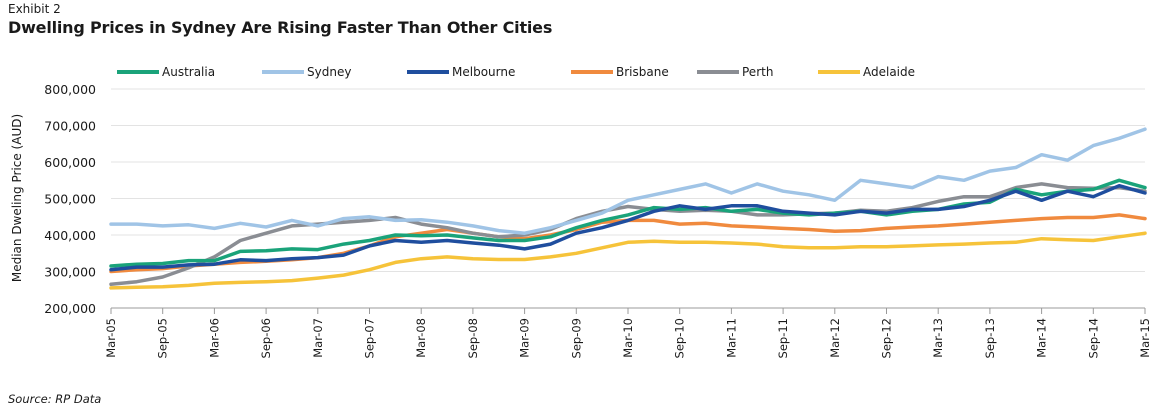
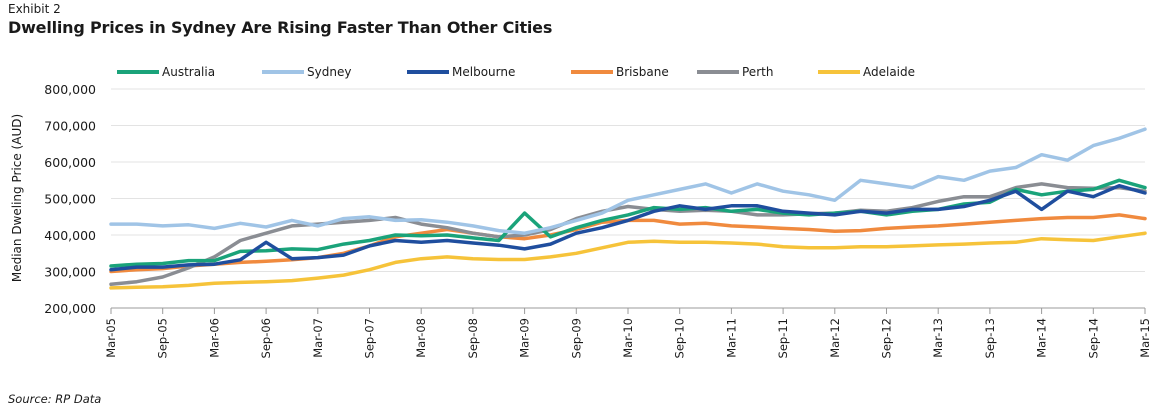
Melbourne/Sep-06: 330000 -> 380000
Australia/Mar-09: 380000 -> 460000
Melbourne/Mar-14: 500000 -> 470000
